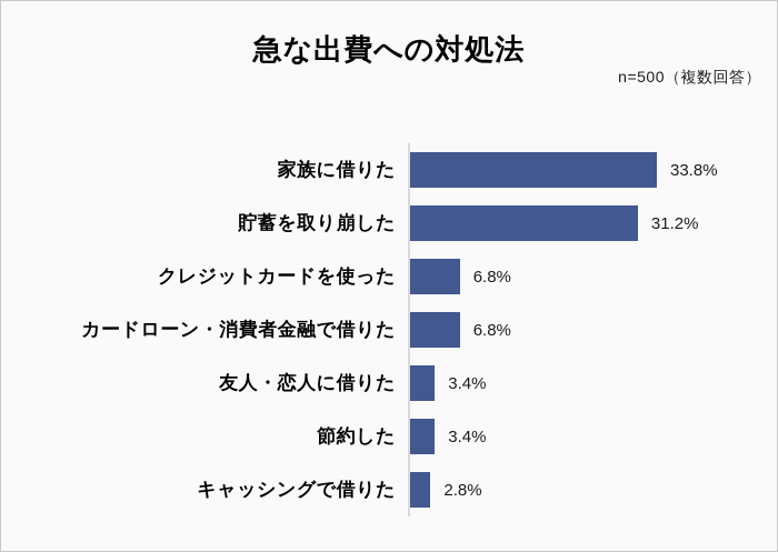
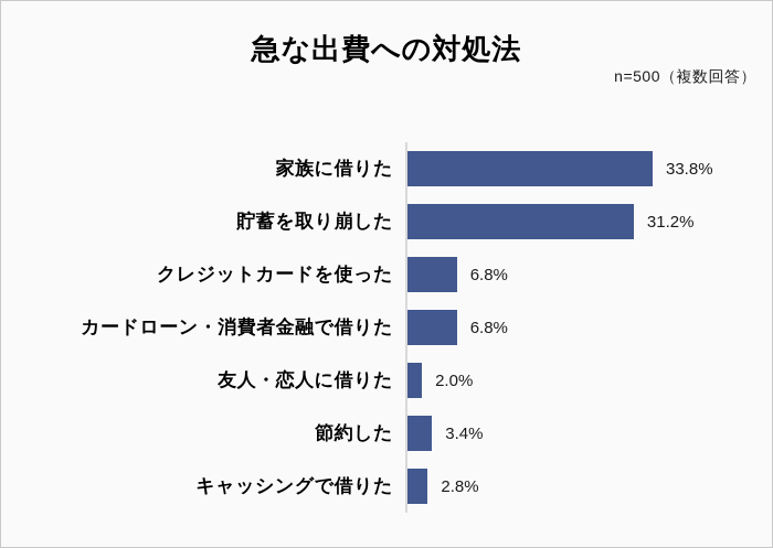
友人・恋人に借りた: 3.4% -> 2.0%
